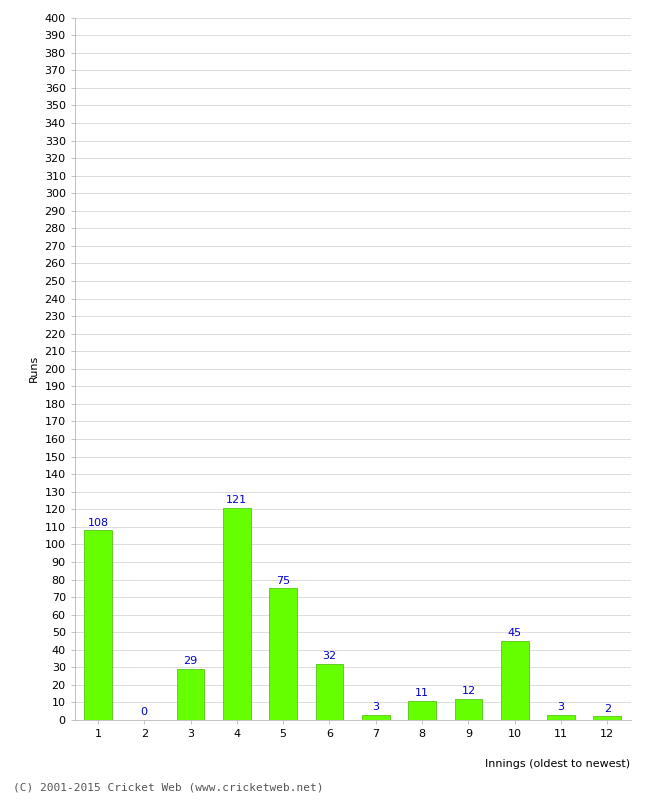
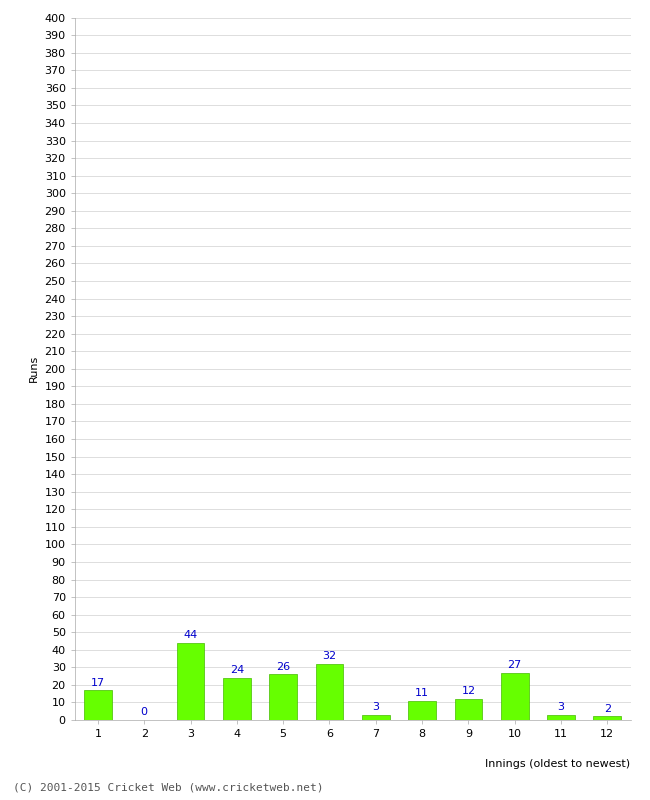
1: 108 -> 17
3: 29 -> 44
4: 121 -> 24
5: 75 -> 26
10: 45 -> 27
